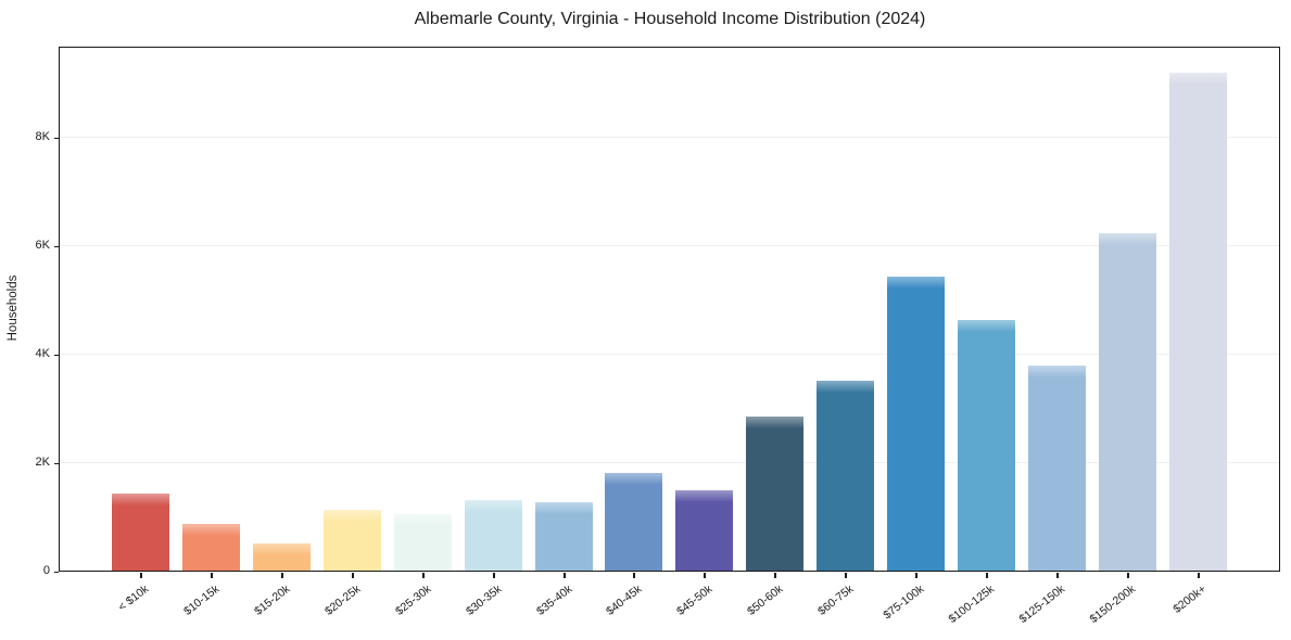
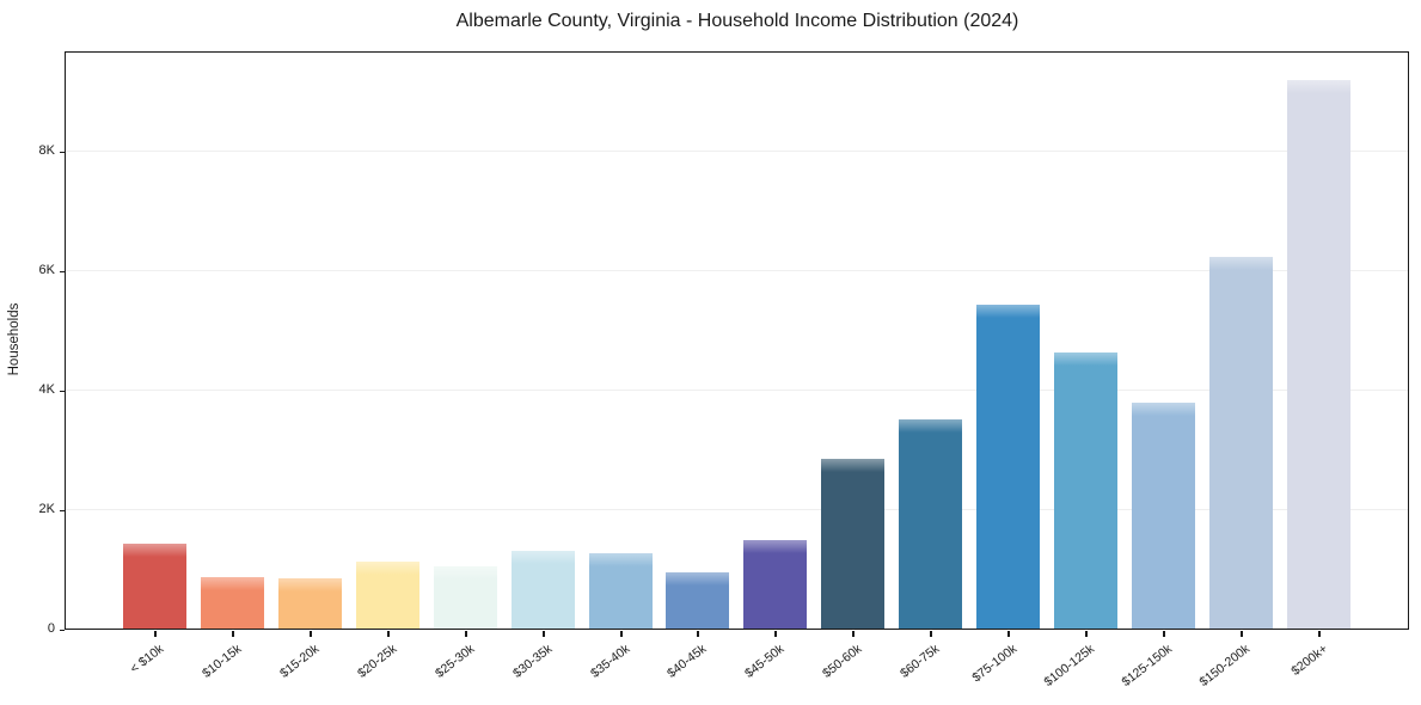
$15-20k: 0.5K -> 0.8K
$40-45k: 1.8K -> 1.0K
